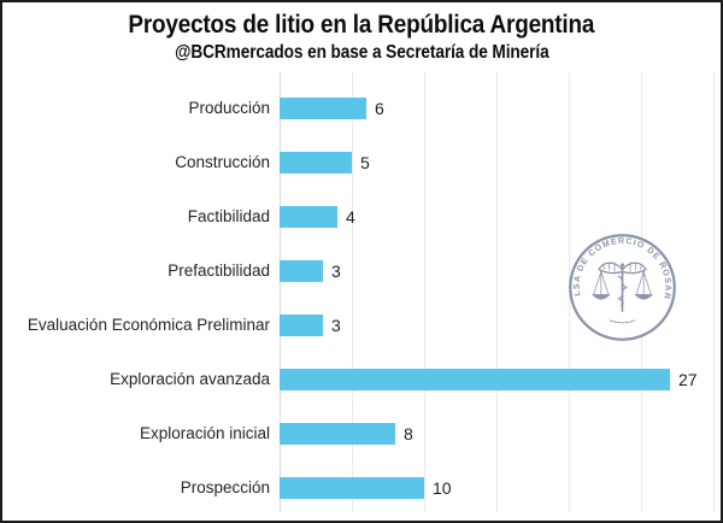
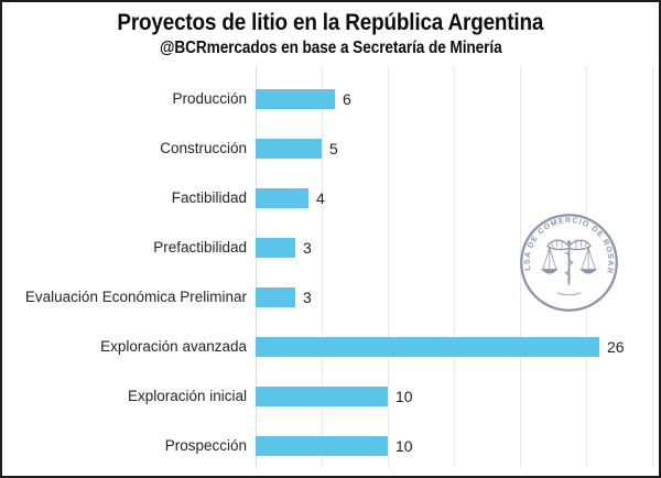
Exploración avanzada: 27 -> 26
Exploración inicial: 8 -> 10
